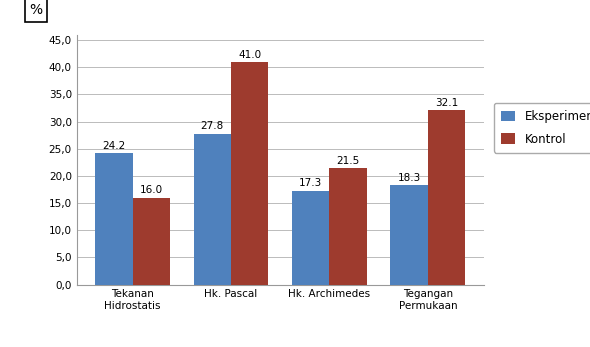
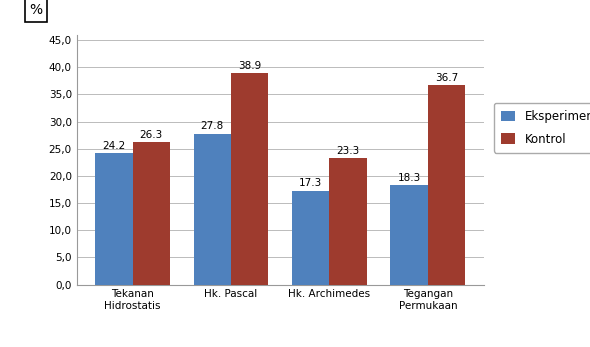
Kontrol/Tekanan Hidrostatis: 16.0 -> 26.3
Kontrol/Hk. Pascal: 41.0 -> 38.9
Kontrol/Hk. Archimedes: 21.5 -> 23.3
Kontrol/Tegangan Permukaan: 32.1 -> 36.7
